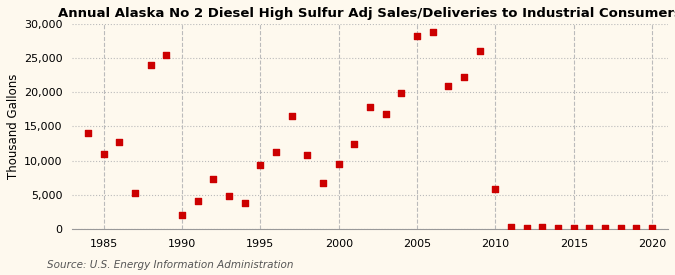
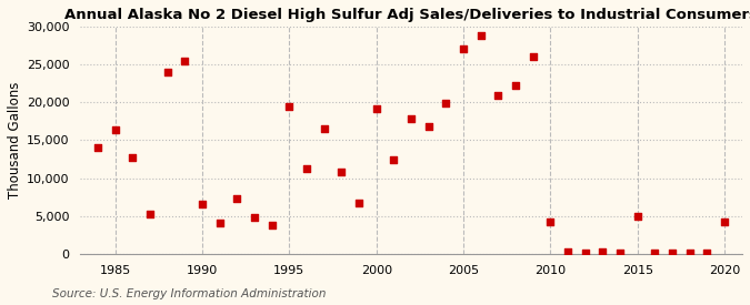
1985: 11,000 -> 16,400
1990: 2,100 -> 6,600
1995: 9,400 -> 19,400
2000: 9,500 -> 19,200
2005: 28,300 -> 27,000
2010: 5,800 -> 4,200
2015: 200 -> 5,000
2020: 100 -> 4,200
